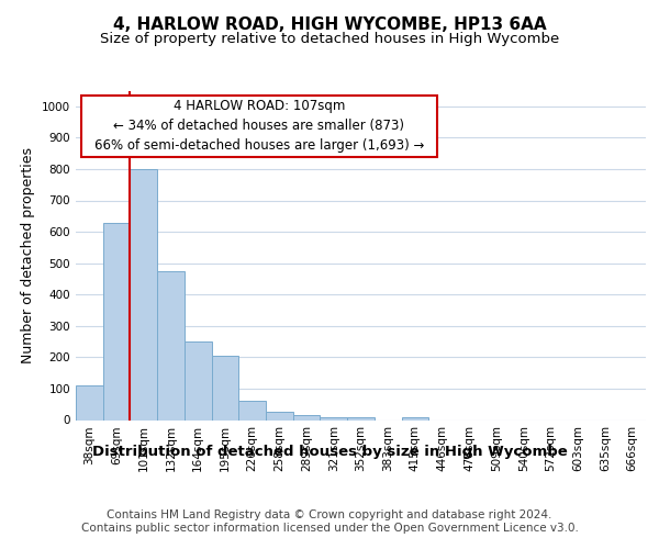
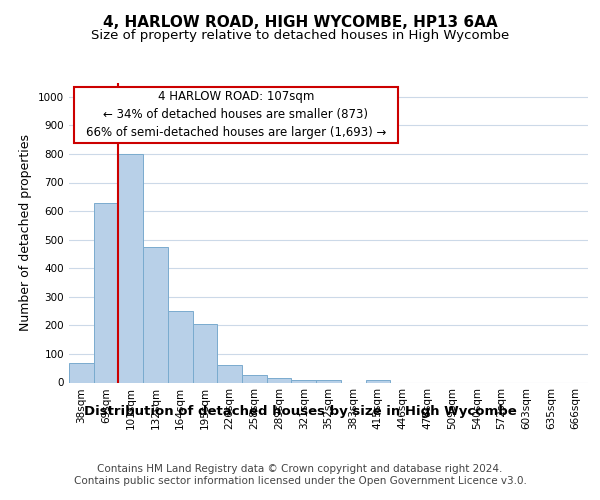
38sqm: 110 -> 70
